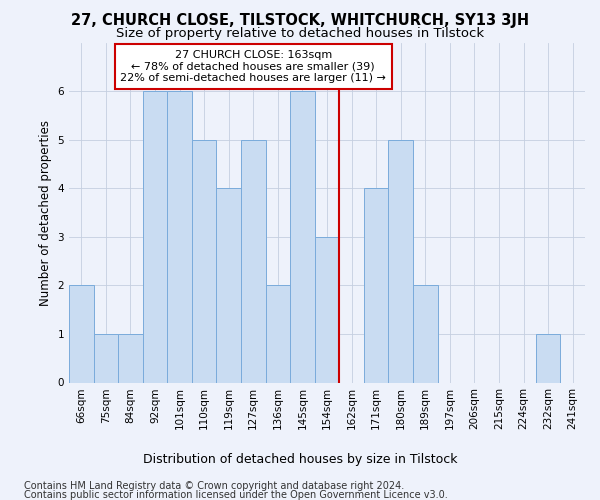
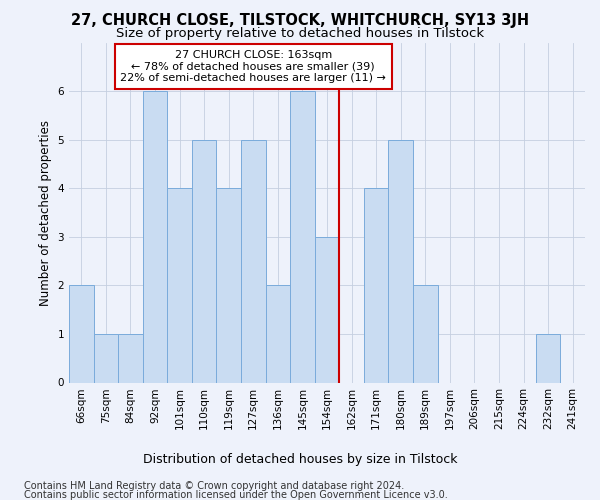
101sqm: 6 -> 4
